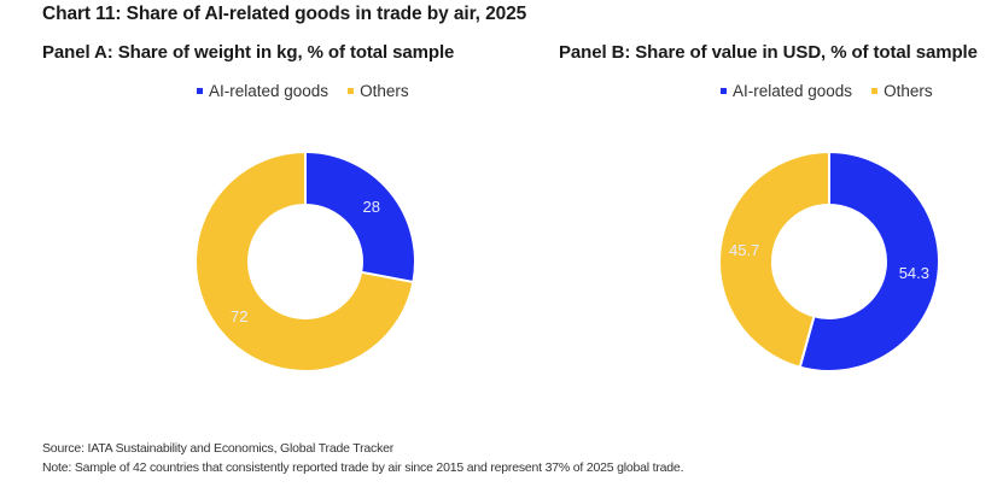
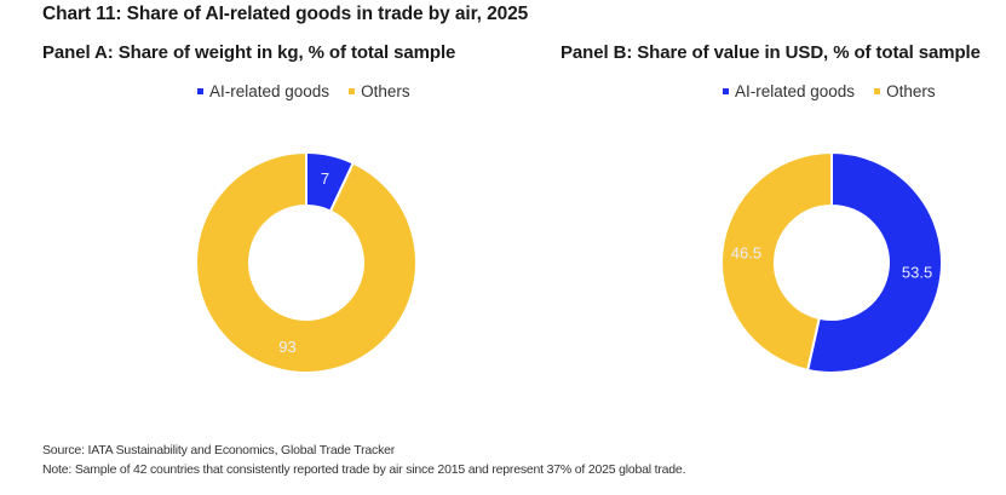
Panel A: Share of weight in kg, % of total sample/AI-related goods: 28 -> 7
Panel A: Share of weight in kg, % of total sample/Others: 72 -> 93
Panel B: Share of value in USD, % of total sample/AI-related goods: 54.3 -> 53.5
Panel B: Share of value in USD, % of total sample/Others: 45.7 -> 46.5
